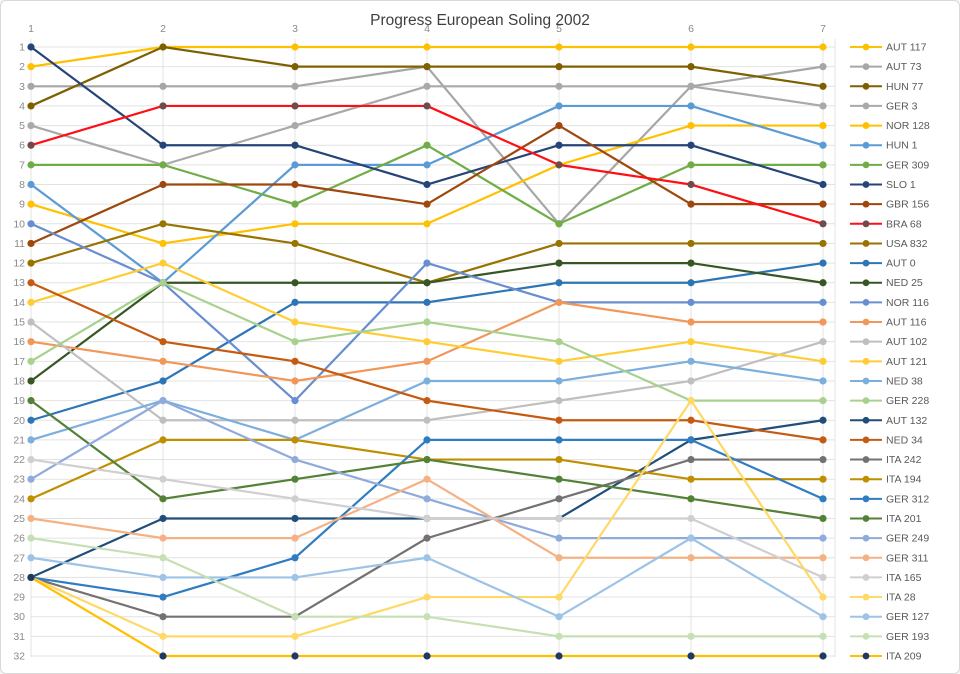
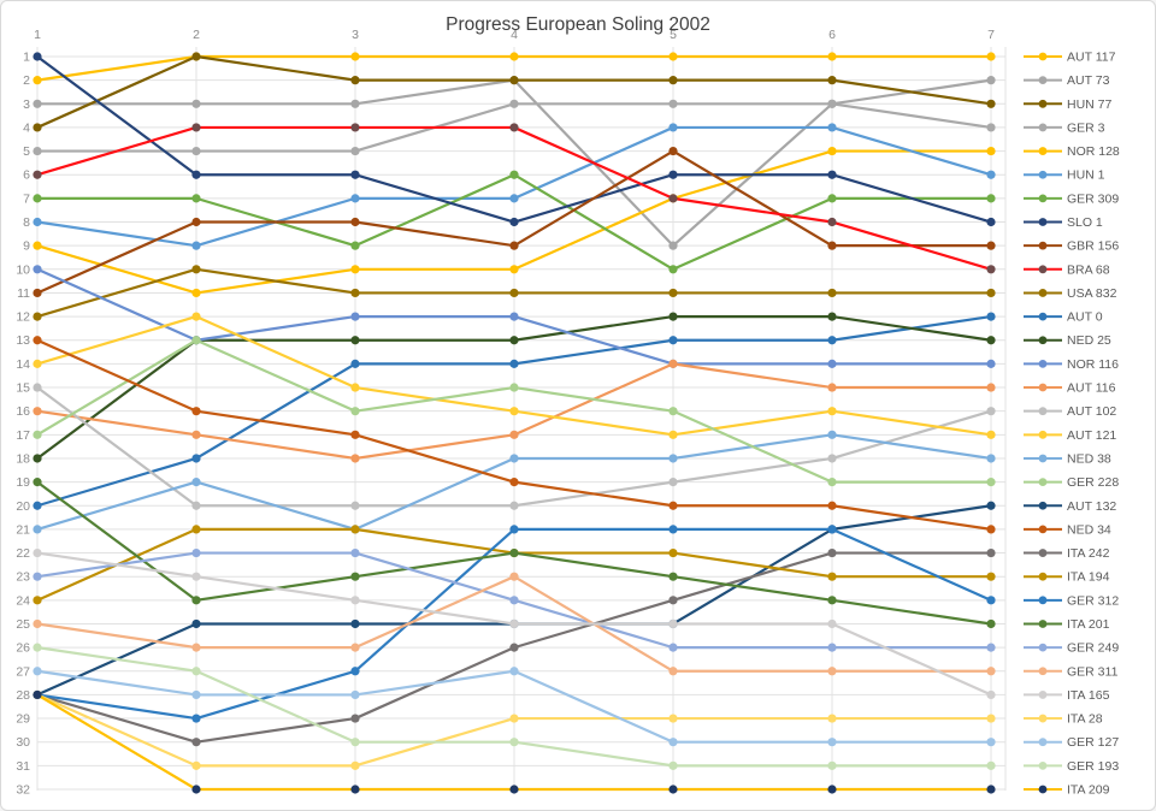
GER 3/2: 7 -> 5
HUN 1/2: 13 -> 9
GER 249/2: 19 -> 22
NOR 116/3: 19 -> 12
ITA 242/3: 30 -> 29
USA 832/4: 13 -> 11
AUT 73/5: 10 -> 9
ITA 28/6: 19 -> 29
GER 127/6: 26 -> 30
